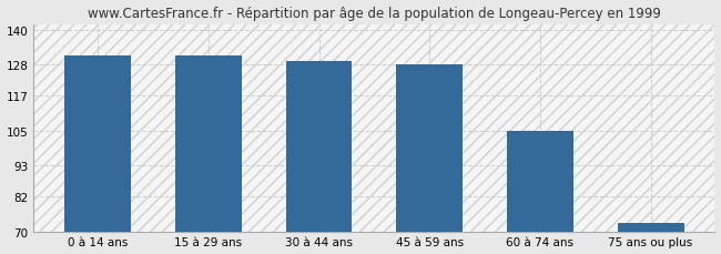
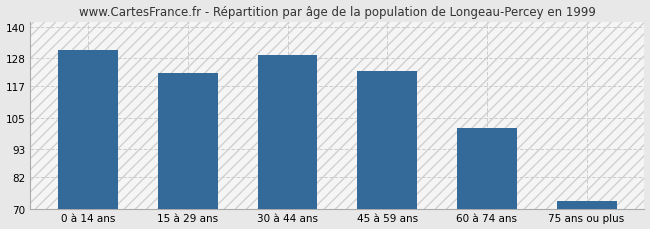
15 à 29 ans: 131 -> 122
45 à 59 ans: 128 -> 123
60 à 74 ans: 105 -> 101
